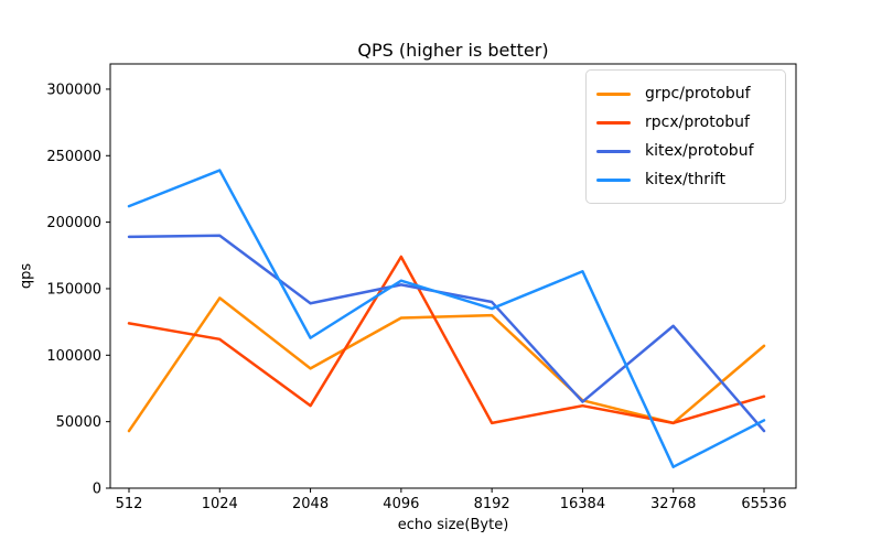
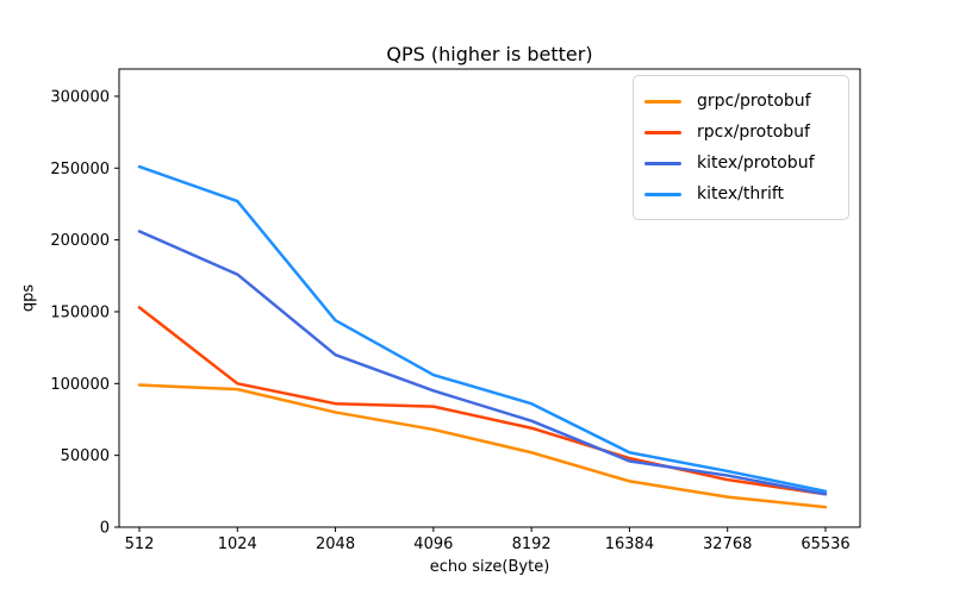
grpc/protobuf/512: 43000 -> 99000
rpcx/protobuf/512: 124000 -> 153000
kitex/protobuf/512: 189000 -> 206000
kitex/thrift/512: 212000 -> 251000
grpc/protobuf/1024: 143000 -> 96000
rpcx/protobuf/1024: 112000 -> 100000
kitex/protobuf/1024: 190000 -> 176000
kitex/thrift/1024: 239000 -> 227000
grpc/protobuf/2048: 90000 -> 80000
rpcx/protobuf/2048: 62000 -> 86000
kitex/protobuf/2048: 139000 -> 120000
kitex/thrift/2048: 113000 -> 144000
grpc/protobuf/4096: 128000 -> 68000
rpcx/protobuf/4096: 174000 -> 84000
kitex/protobuf/4096: 153000 -> 95000
kitex/thrift/4096: 156000 -> 106000
grpc/protobuf/8192: 130000 -> 52000
rpcx/protobuf/8192: 49000 -> 69000
kitex/protobuf/8192: 140000 -> 74000
kitex/thrift/8192: 135000 -> 86000
grpc/protobuf/16384: 66000 -> 32000
rpcx/protobuf/16384: 62000 -> 48000
kitex/protobuf/16384: 65000 -> 46000
kitex/thrift/16384: 163000 -> 52000
grpc/protobuf/32768: 49000 -> 21000
rpcx/protobuf/32768: 49000 -> 33000
kitex/protobuf/32768: 122000 -> 36000
kitex/thrift/32768: 16000 -> 39000
grpc/protobuf/65536: 107000 -> 14000
rpcx/protobuf/65536: 69000 -> 23000
kitex/protobuf/65536: 43000 -> 23000
kitex/thrift/65536: 51000 -> 25000
